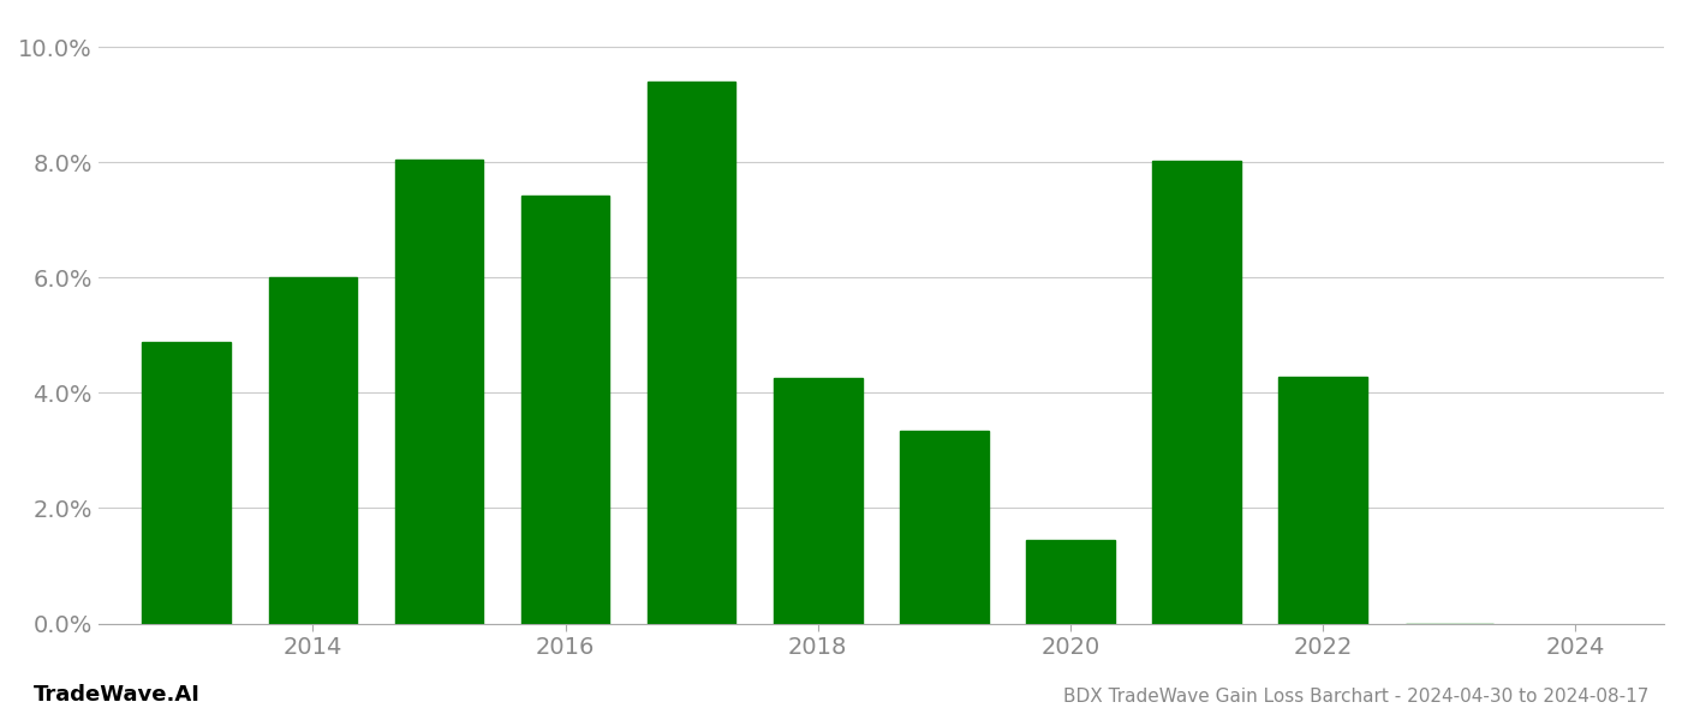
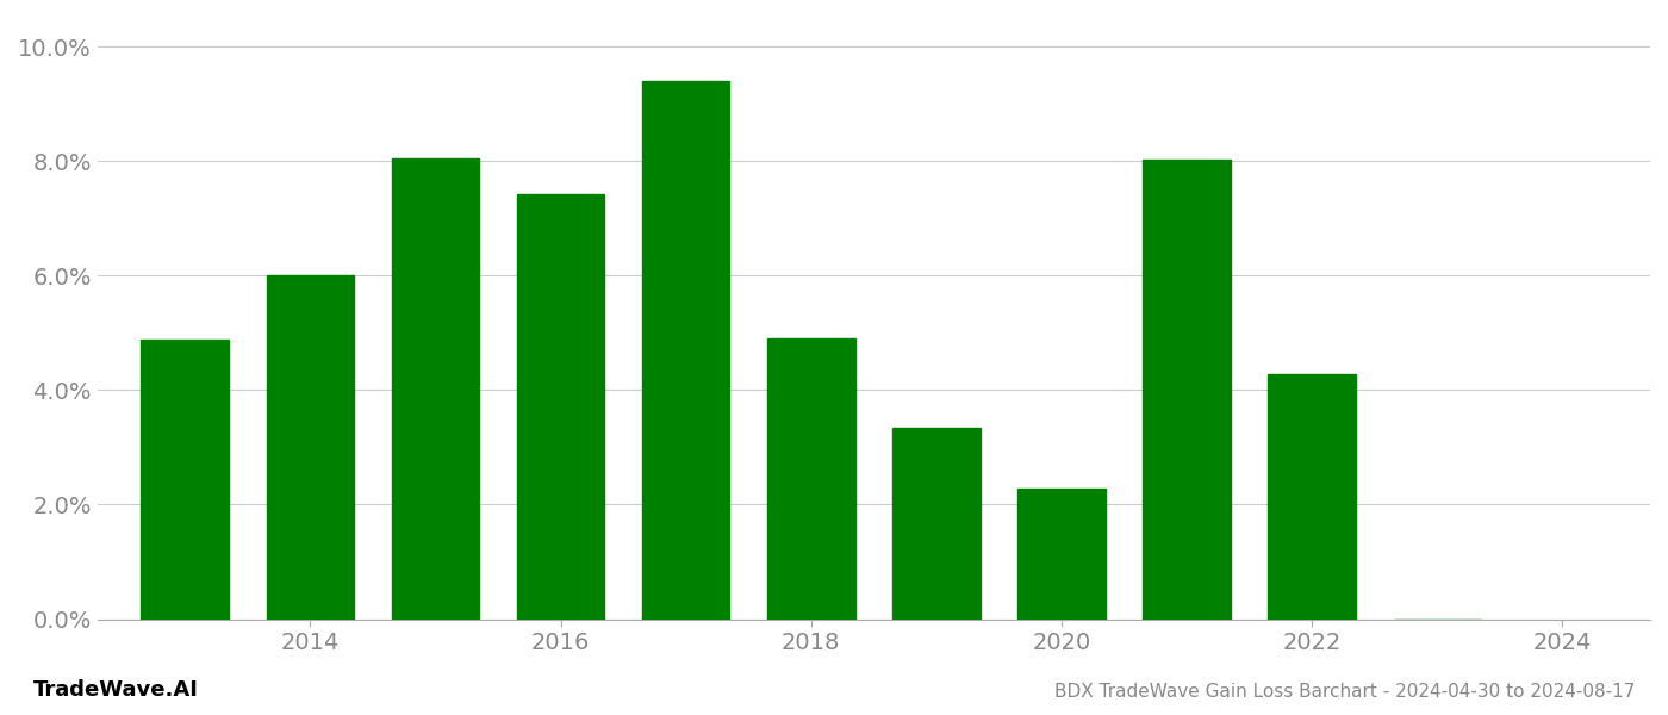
2018: 4.25% -> 4.90%
2020: 1.45% -> 2.28%
